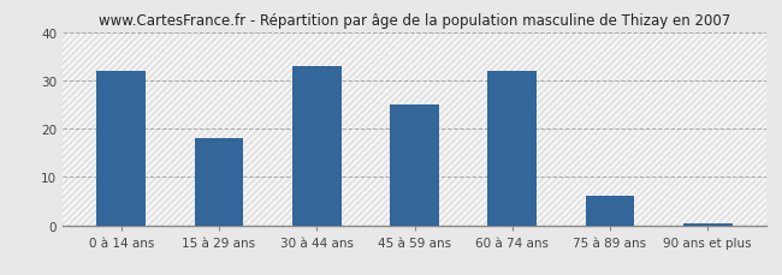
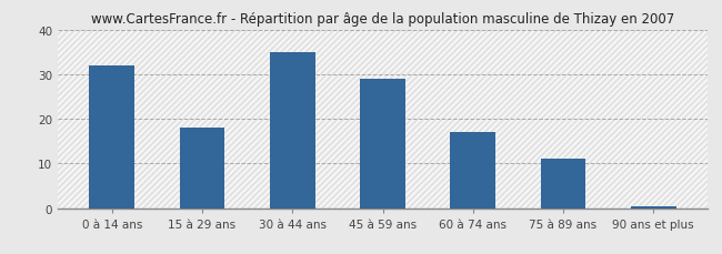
30 à 44 ans: 33.0 -> 35.0
45 à 59 ans: 25.0 -> 29.0
60 à 74 ans: 32.0 -> 17.0
75 à 89 ans: 6.0 -> 11.0
